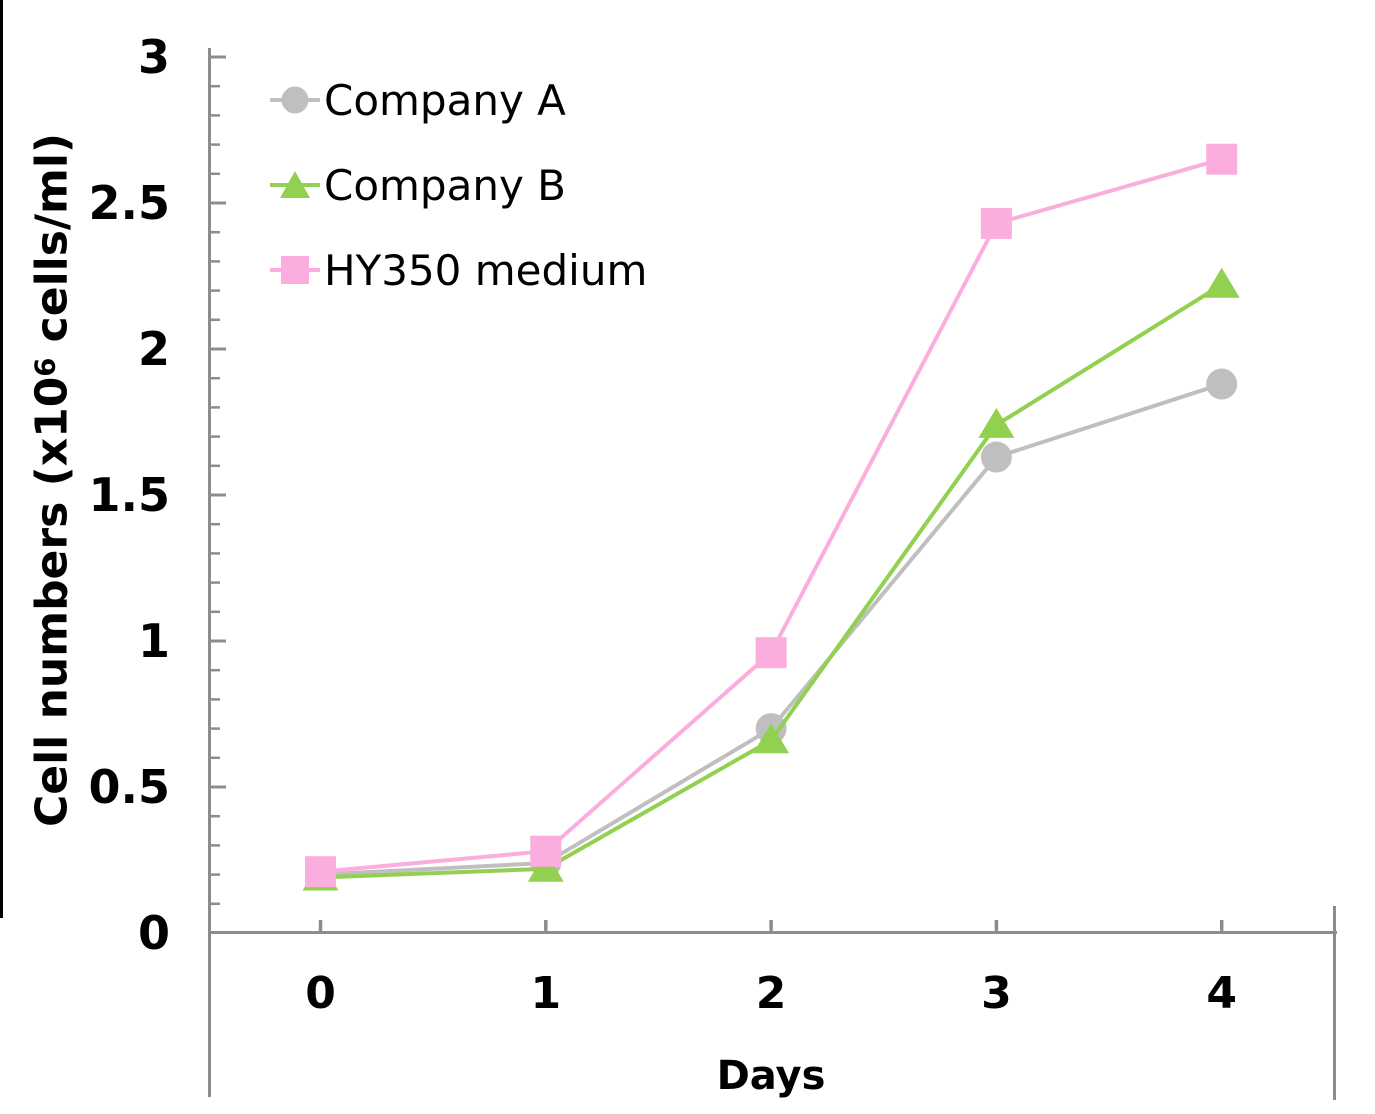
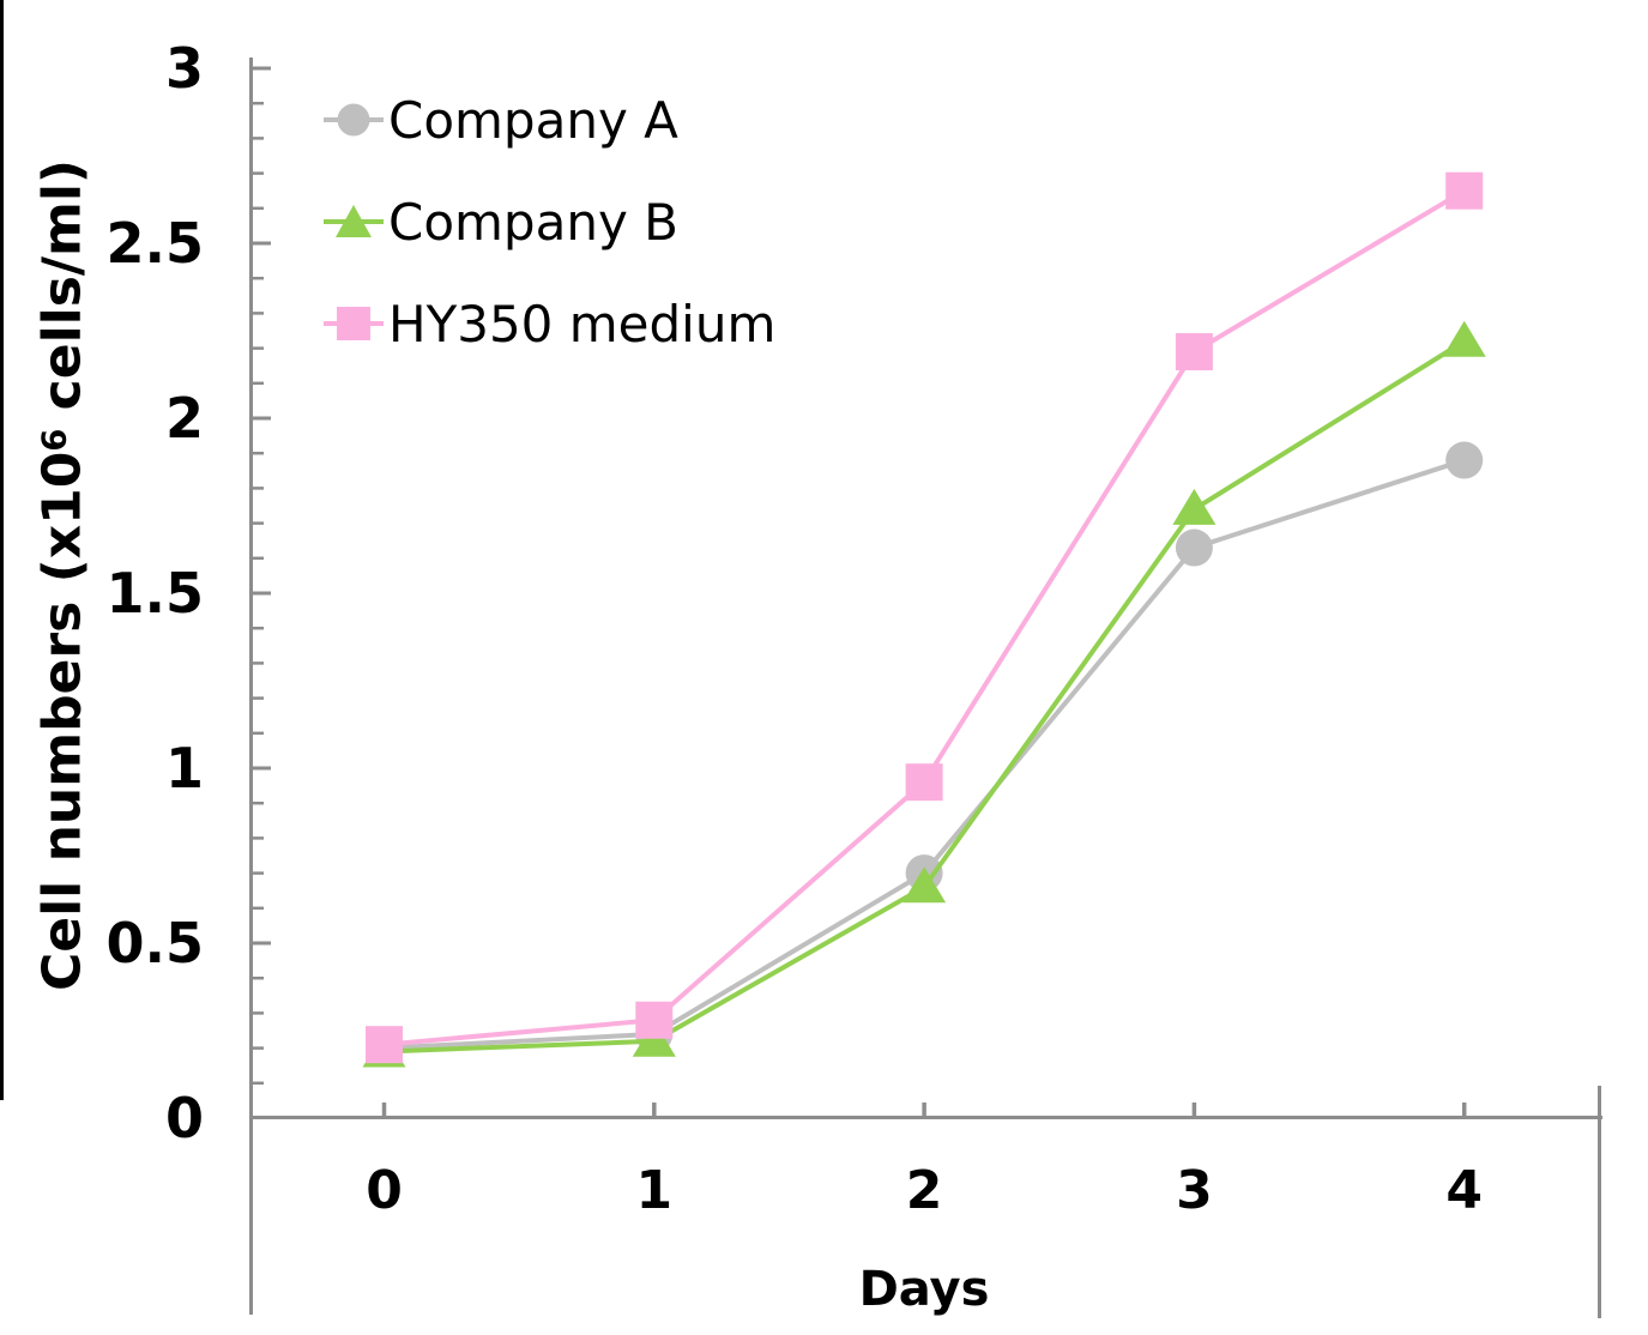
HY350 medium/3: 2.43 -> 2.19
